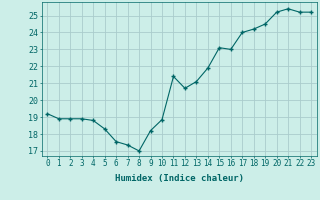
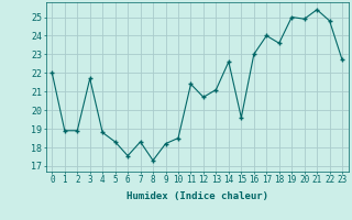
0: 19.2 -> 22.0
3: 18.9 -> 21.7
7: 17.4 -> 18.3
8: 17.0 -> 17.3
10: 18.9 -> 18.5
14: 21.9 -> 22.6
15: 23.1 -> 19.6
18: 24.2 -> 23.6
19: 24.5 -> 25.0
20: 25.2 -> 24.9
22: 25.2 -> 24.8
23: 25.2 -> 22.7
